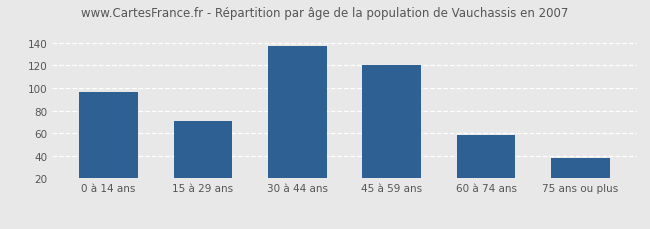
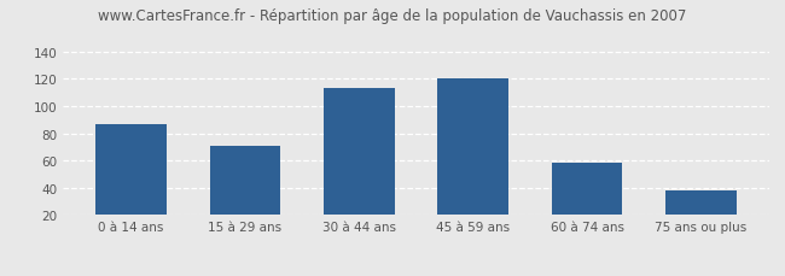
0 à 14 ans: 96 -> 87
30 à 44 ans: 137 -> 113
